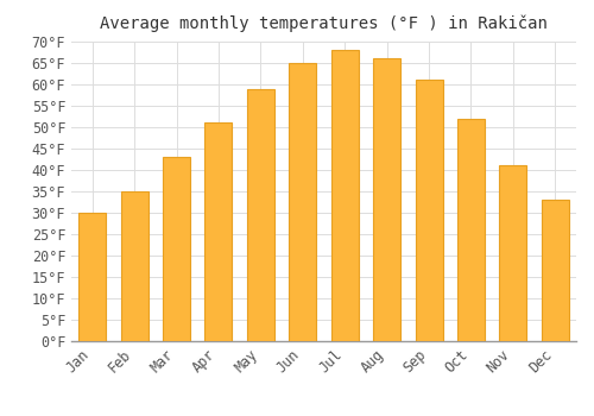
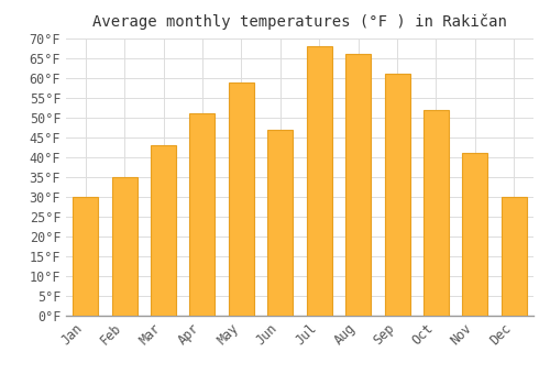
Jun: 65°F -> 47°F
Dec: 33°F -> 30°F
